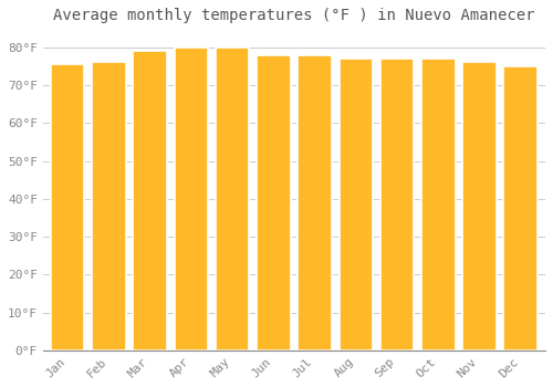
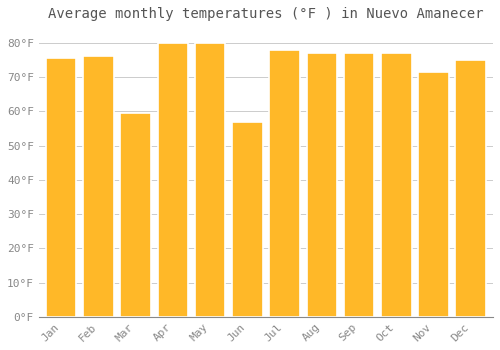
Mar: 79.0°F -> 59.5°F
Jun: 78.0°F -> 57.0°F
Nov: 76.0°F -> 71.5°F
